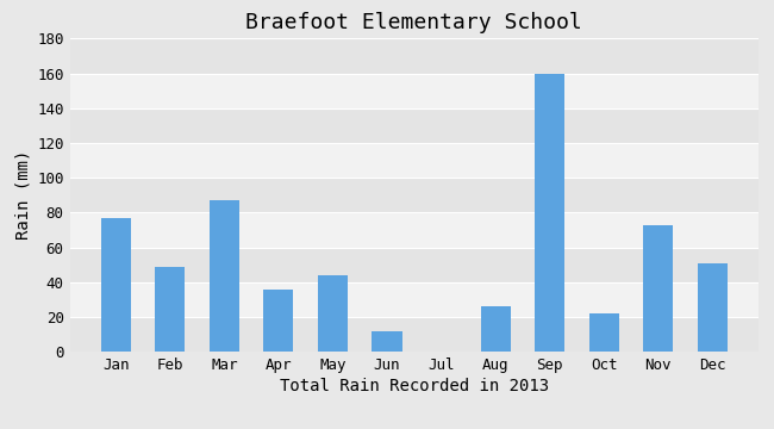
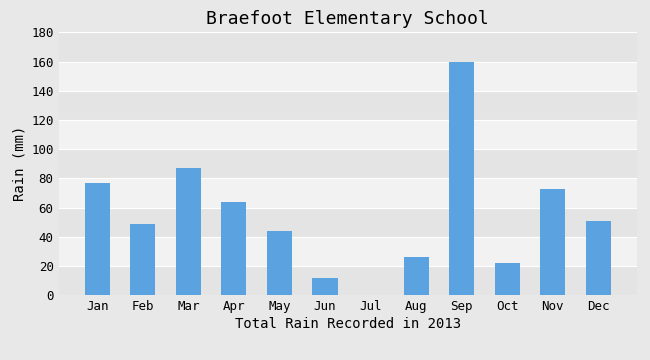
Apr: 36 -> 64
